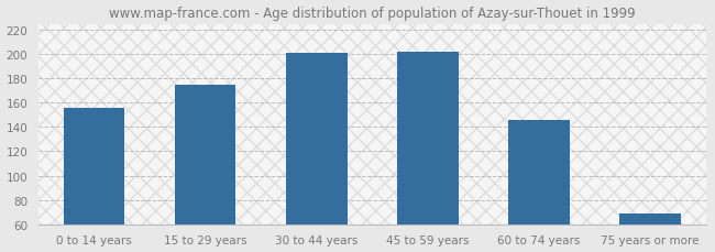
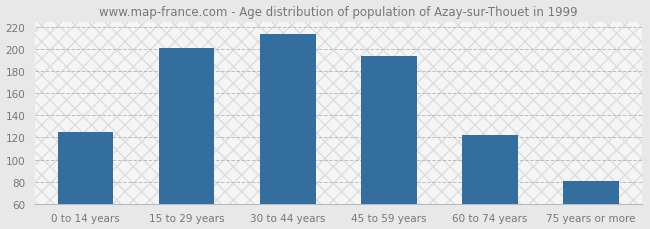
0 to 14 years: 156 -> 125
15 to 29 years: 175 -> 201
30 to 44 years: 201 -> 214
45 to 59 years: 202 -> 194
60 to 74 years: 146 -> 122
75 years or more: 69 -> 81
